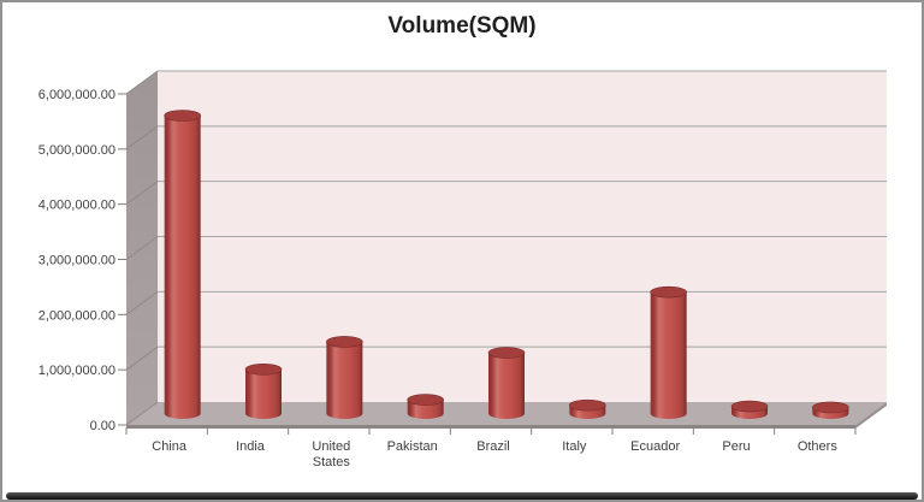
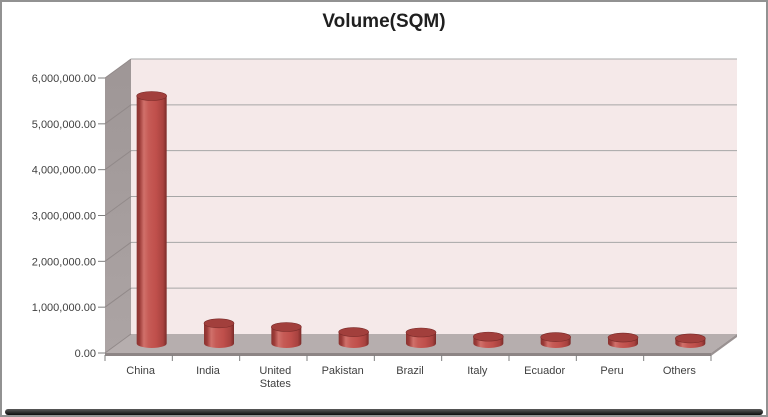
India: 800000 -> 400000
United States: 1300000 -> 400000
Brazil: 1100000 -> 200000
Ecuador: 2200000 -> 100000
